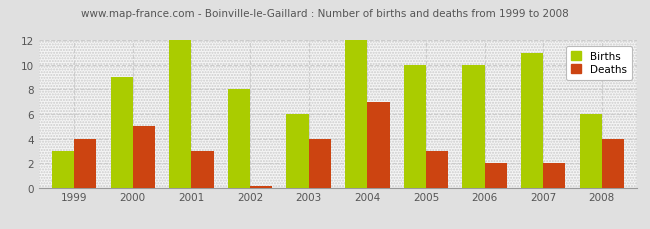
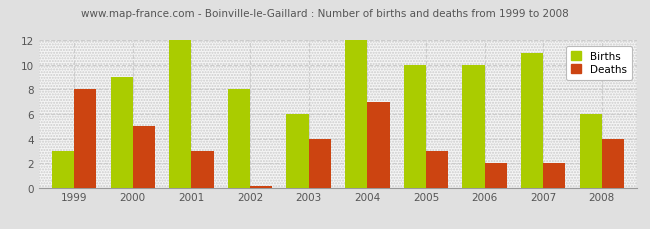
Deaths/1999: 4.0 -> 8.0
